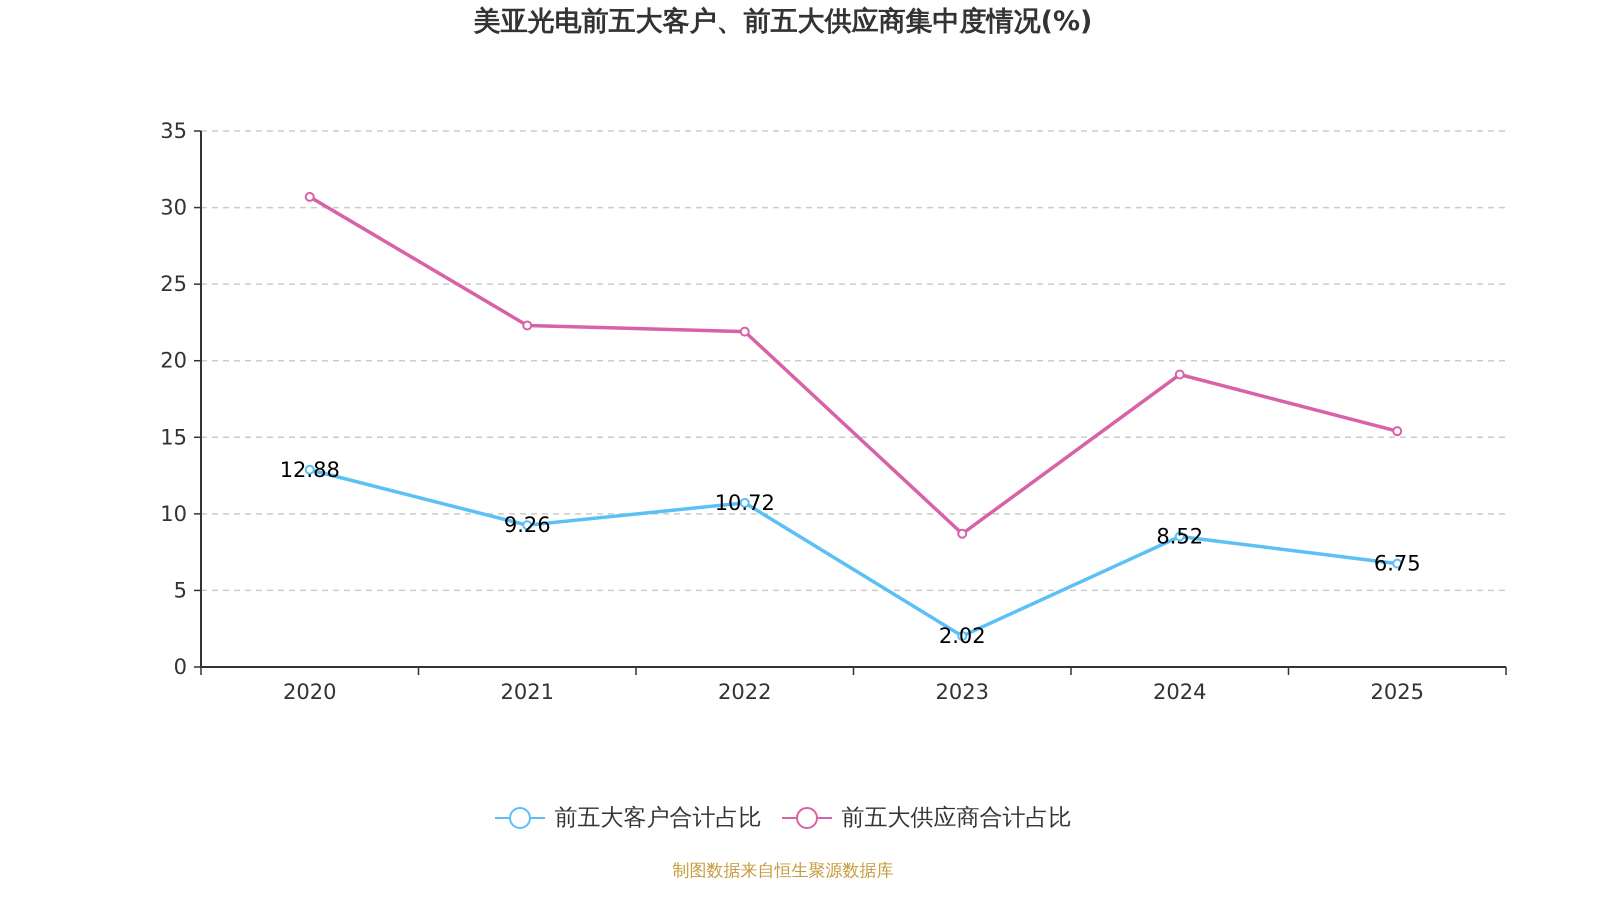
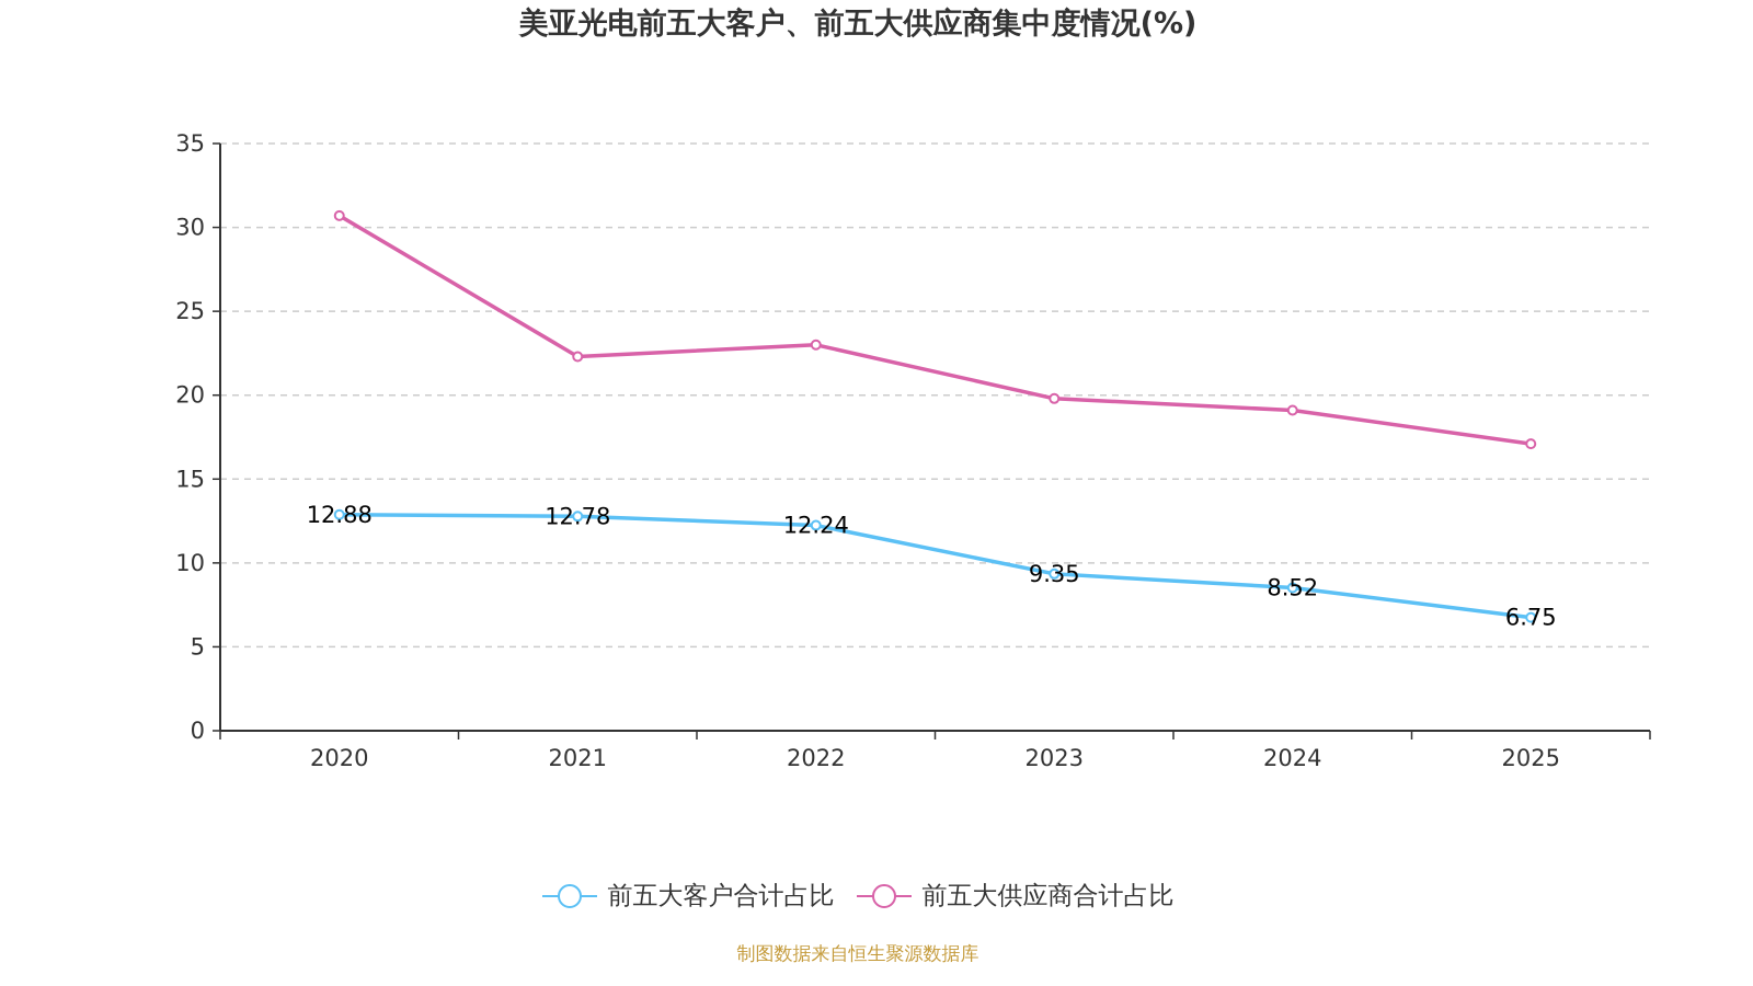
前五大客户合计占比/2021: 9.26 -> 12.78
前五大客户合计占比/2022: 10.72 -> 12.24
前五大供应商合计占比/2022: 21.9 -> 23.0
前五大客户合计占比/2023: 2.02 -> 9.35
前五大供应商合计占比/2023: 8.7 -> 19.8
前五大供应商合计占比/2025: 15.4 -> 17.1
